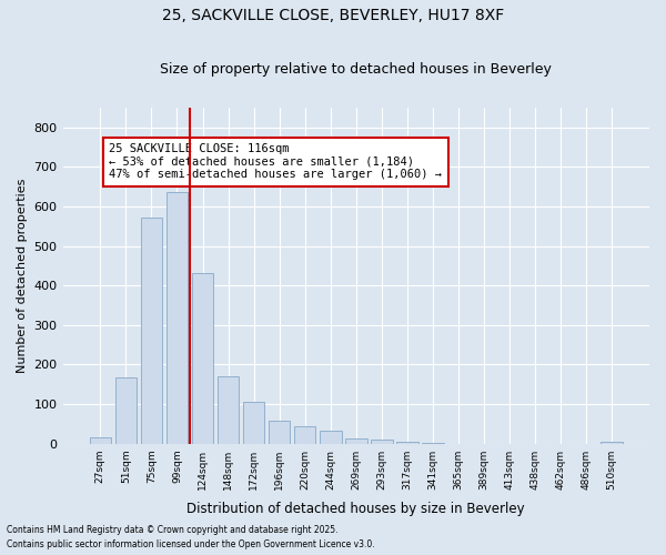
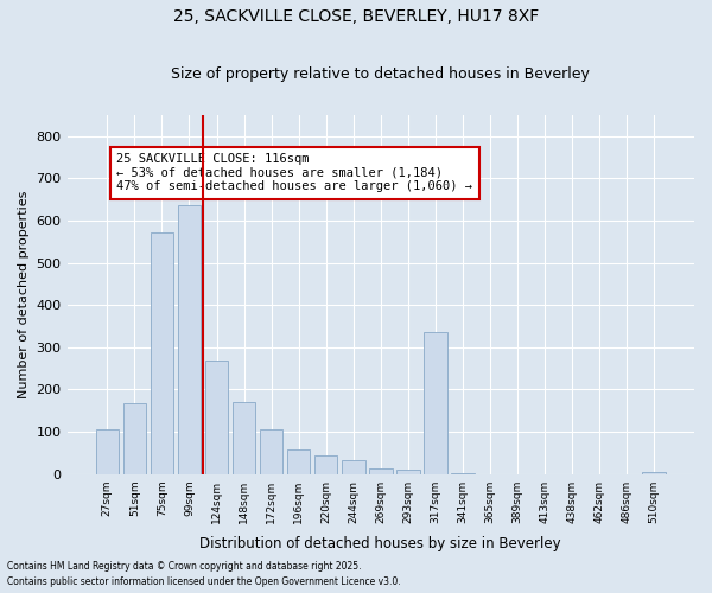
27sqm: 17 -> 105
124sqm: 432 -> 270
317sqm: 6 -> 335
